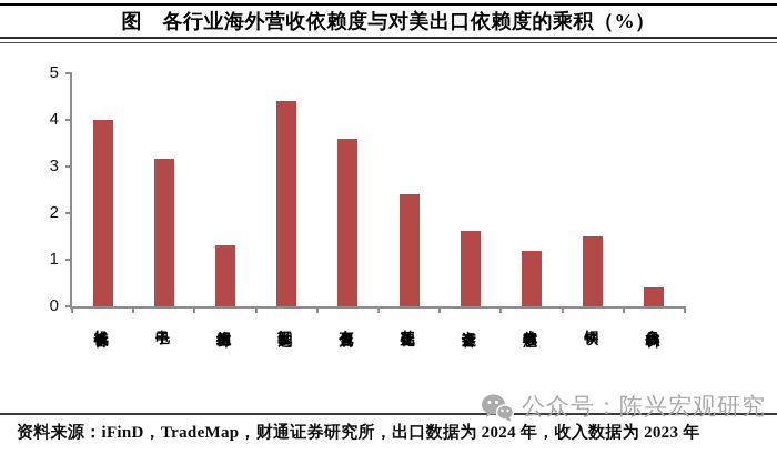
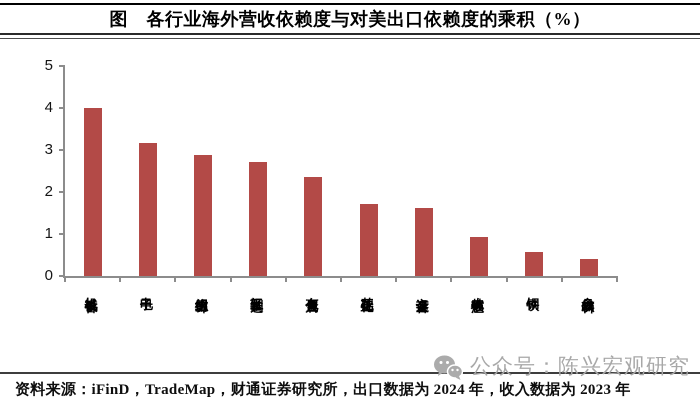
纺织服饰: 1.3 -> 2.9
轻工制造: 4.4 -> 2.7
有色金属: 3.6 -> 2.4
基础化工: 2.4 -> 1.7
农林牧渔: 1.2 -> 0.9
钢铁: 1.5 -> 0.6
